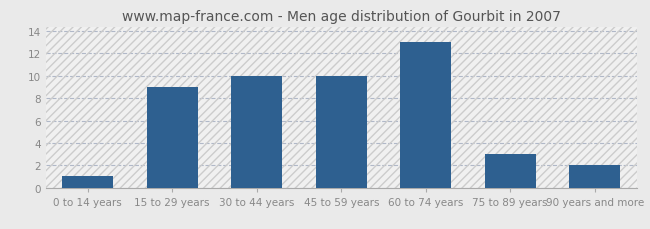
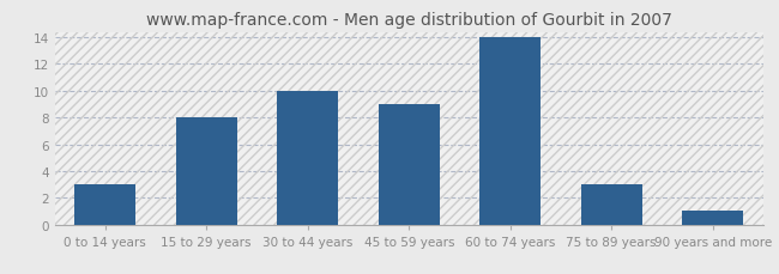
0 to 14 years: 1 -> 3
15 to 29 years: 9 -> 8
45 to 59 years: 10 -> 9
60 to 74 years: 13 -> 14
90 years and more: 2 -> 1
